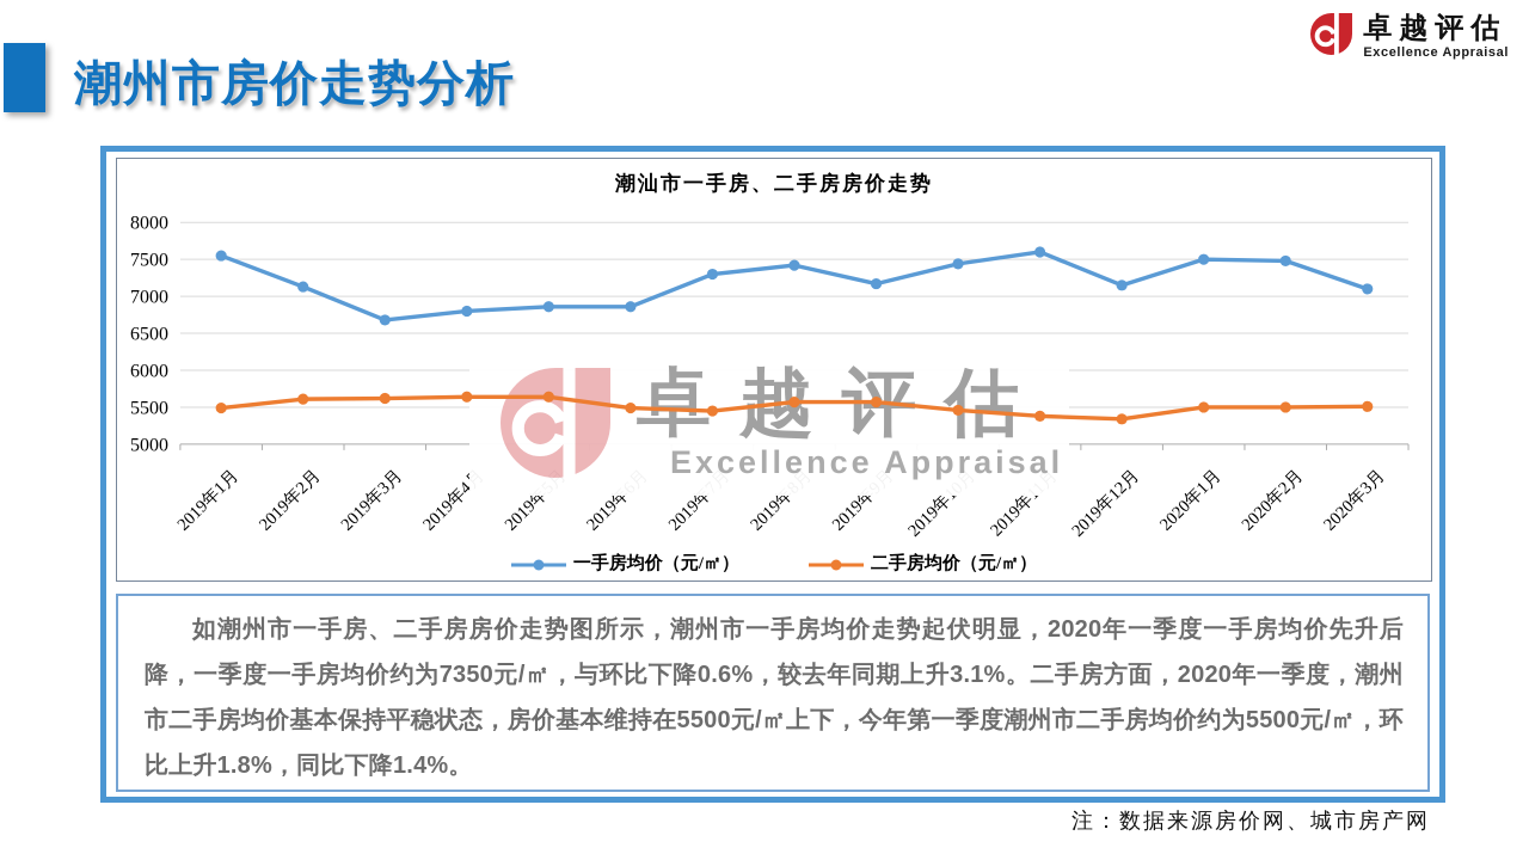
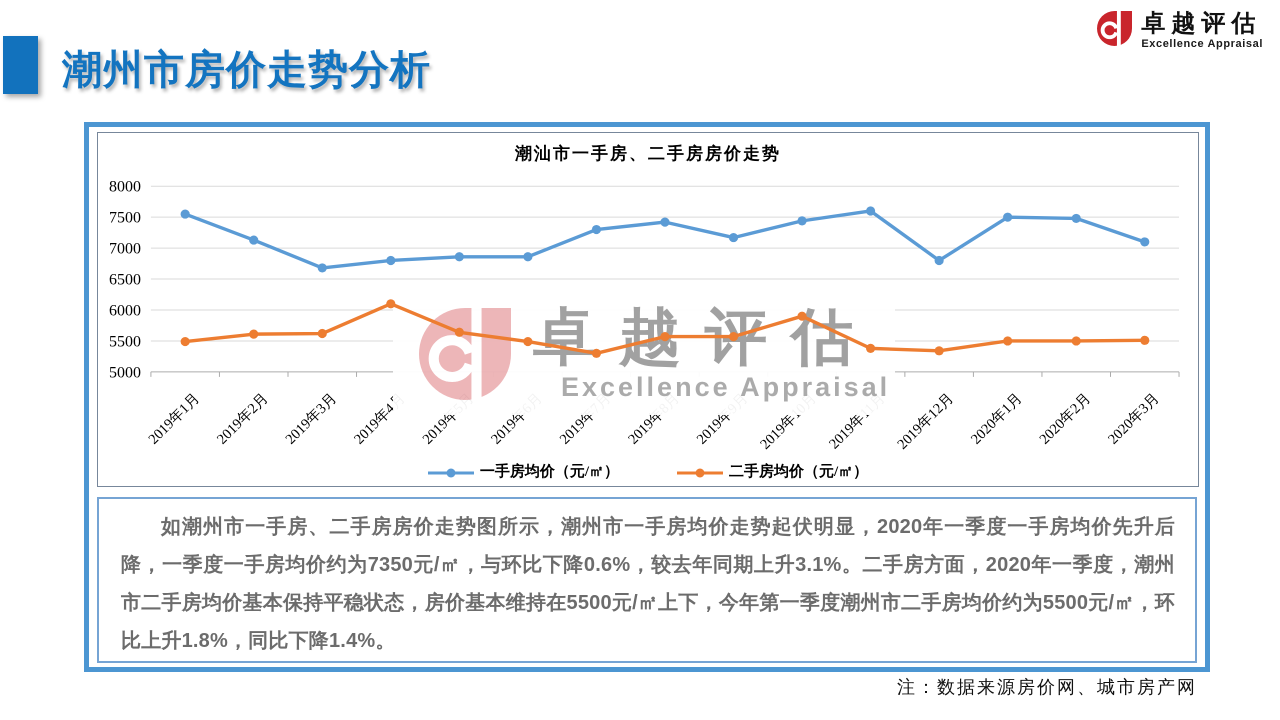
二手房均价（元/㎡）/2019年4月: 5600 -> 6100
二手房均价（元/㎡）/2019年7月: 5400 -> 5300
二手房均价（元/㎡）/2019年10月: 5500 -> 5900
一手房均价（元/㎡）/2019年12月: 7200 -> 6800
